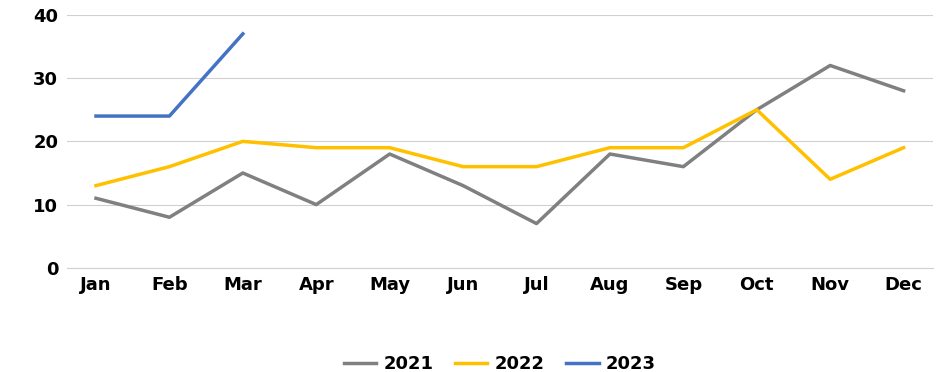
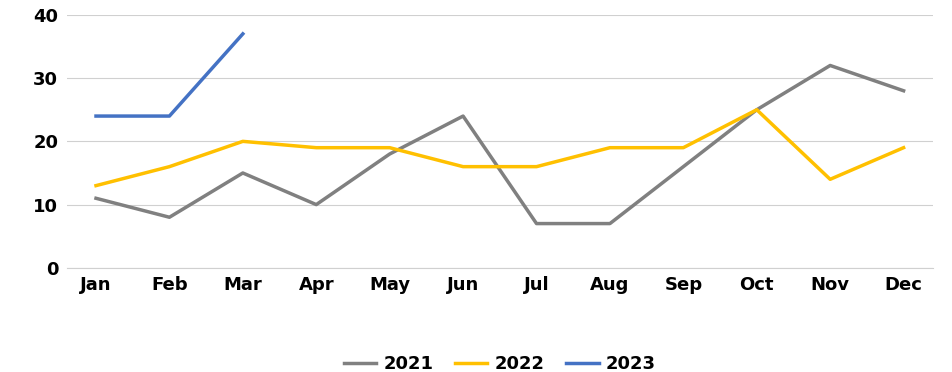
2021/Jun: 13 -> 24
2021/Aug: 18 -> 7
